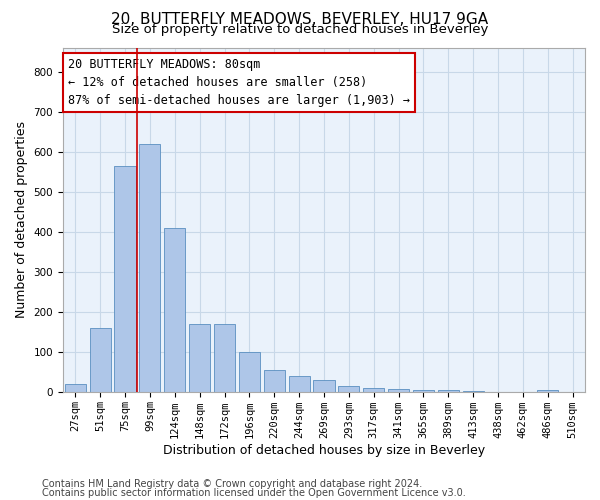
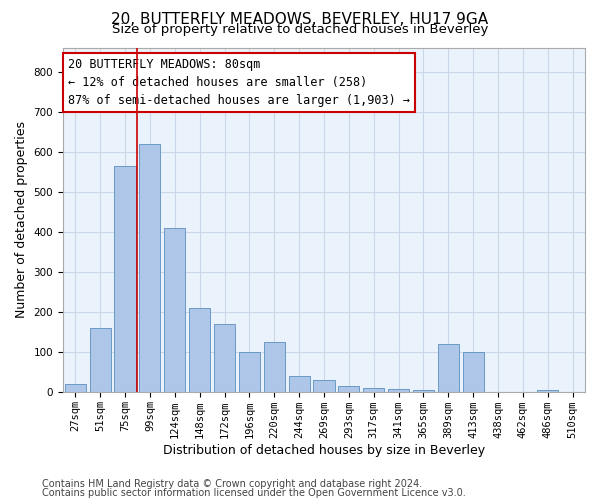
148sqm: 170 -> 210
220sqm: 55 -> 125
389sqm: 5 -> 120
413sqm: 3 -> 100
